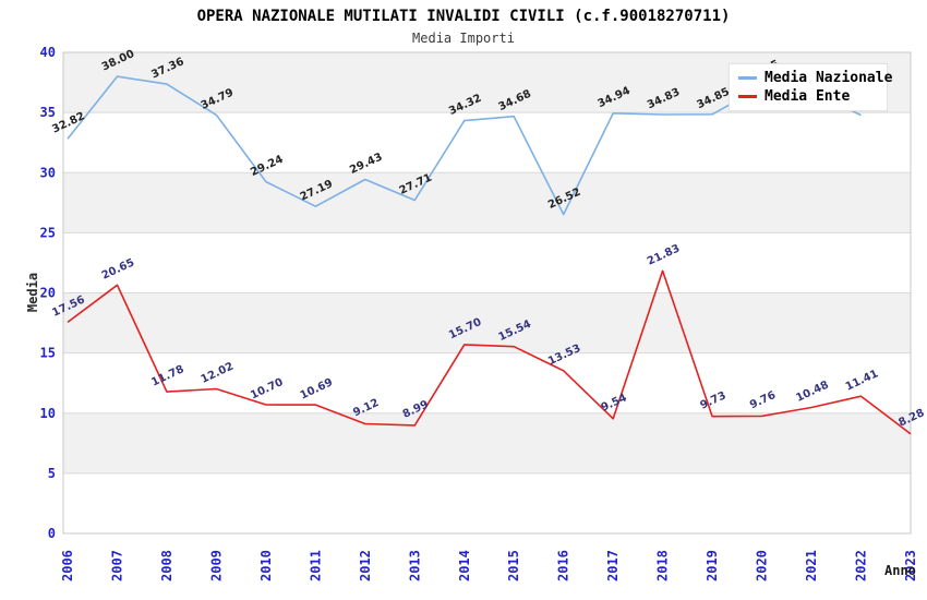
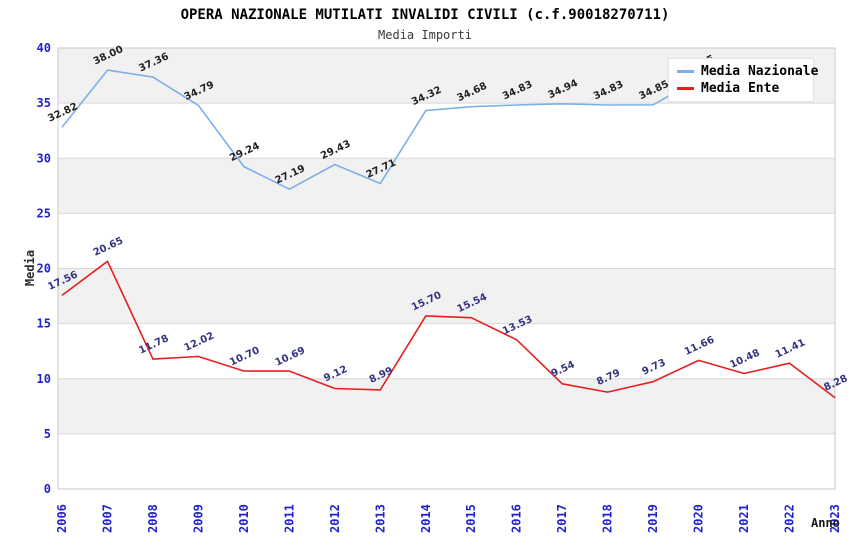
Media Nazionale/2016: 26.52 -> 34.83
Media Ente/2018: 21.83 -> 8.79
Media Ente/2020: 9.76 -> 11.66
Media Nazionale/2022: 34.78 -> 36.49
